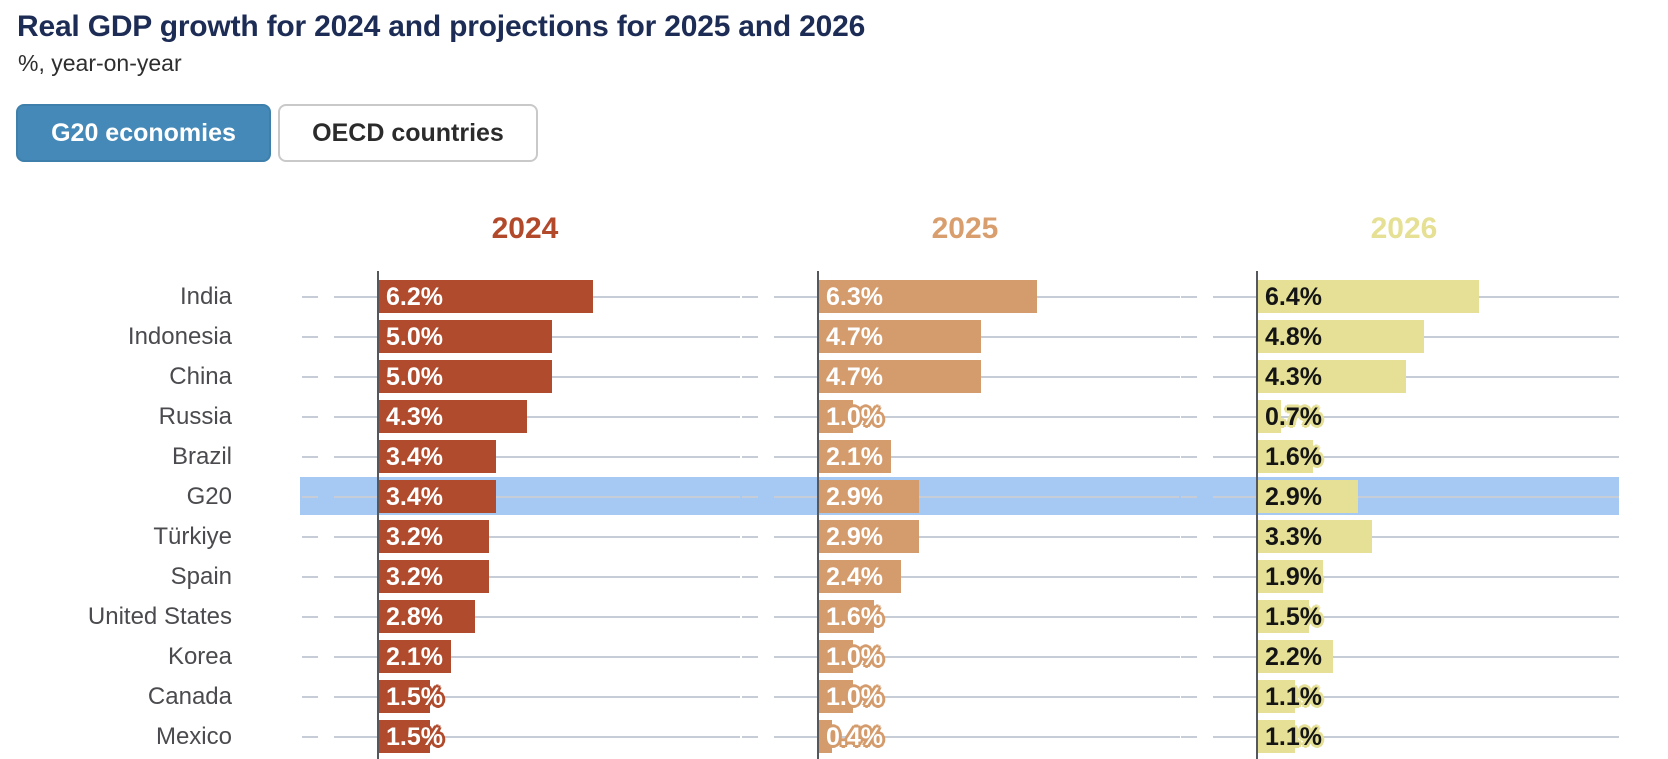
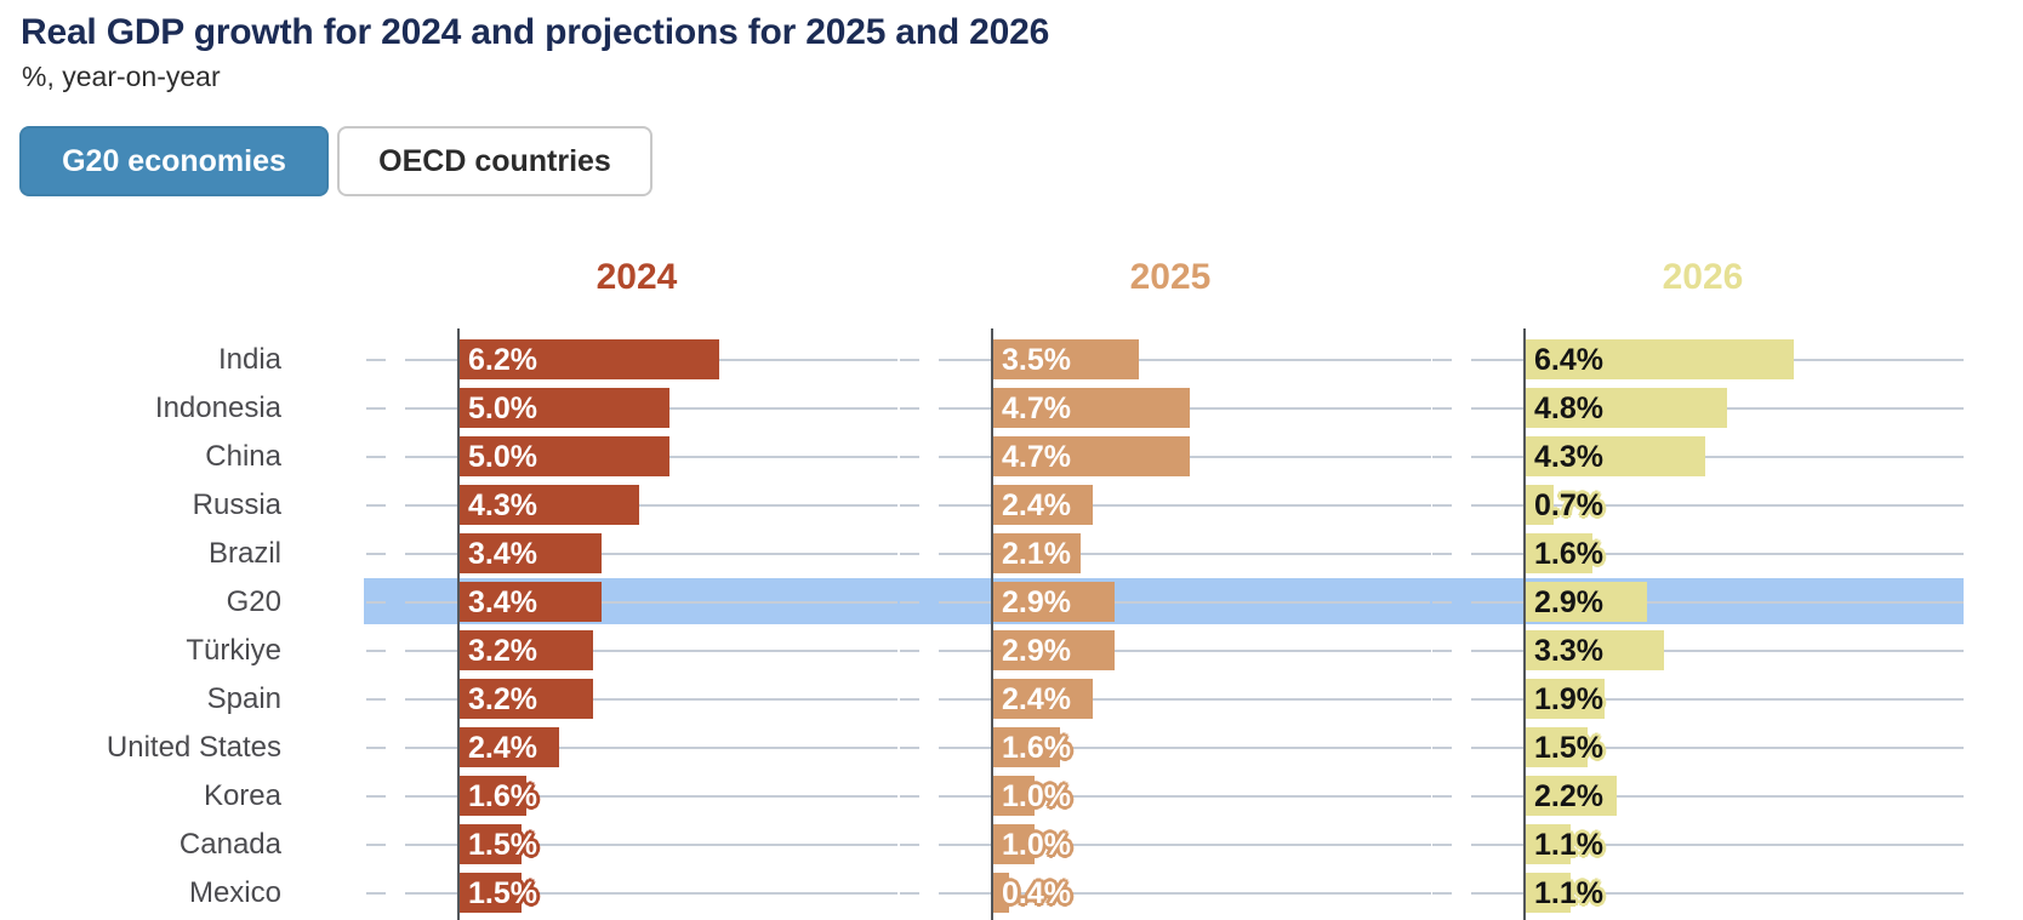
2025/India: 6.3% -> 3.5%
2025/Russia: 1.0% -> 2.4%
2024/United States: 2.8% -> 2.4%
2024/Korea: 2.1% -> 1.6%
